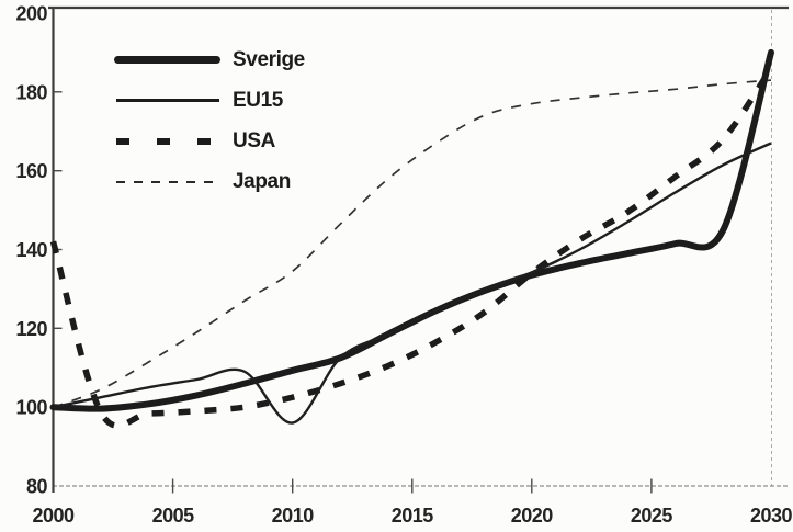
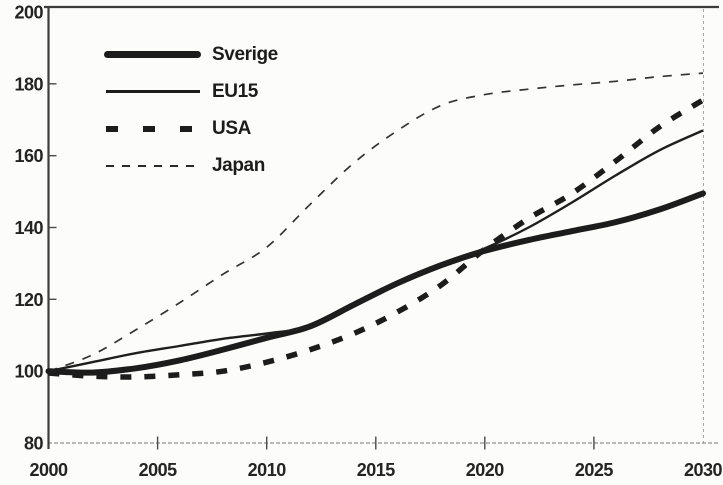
USA/2000: 142 -> 100
EU15/2010: 96 -> 110
Sverige/2030: 190 -> 150
USA/2030: 186 -> 176
